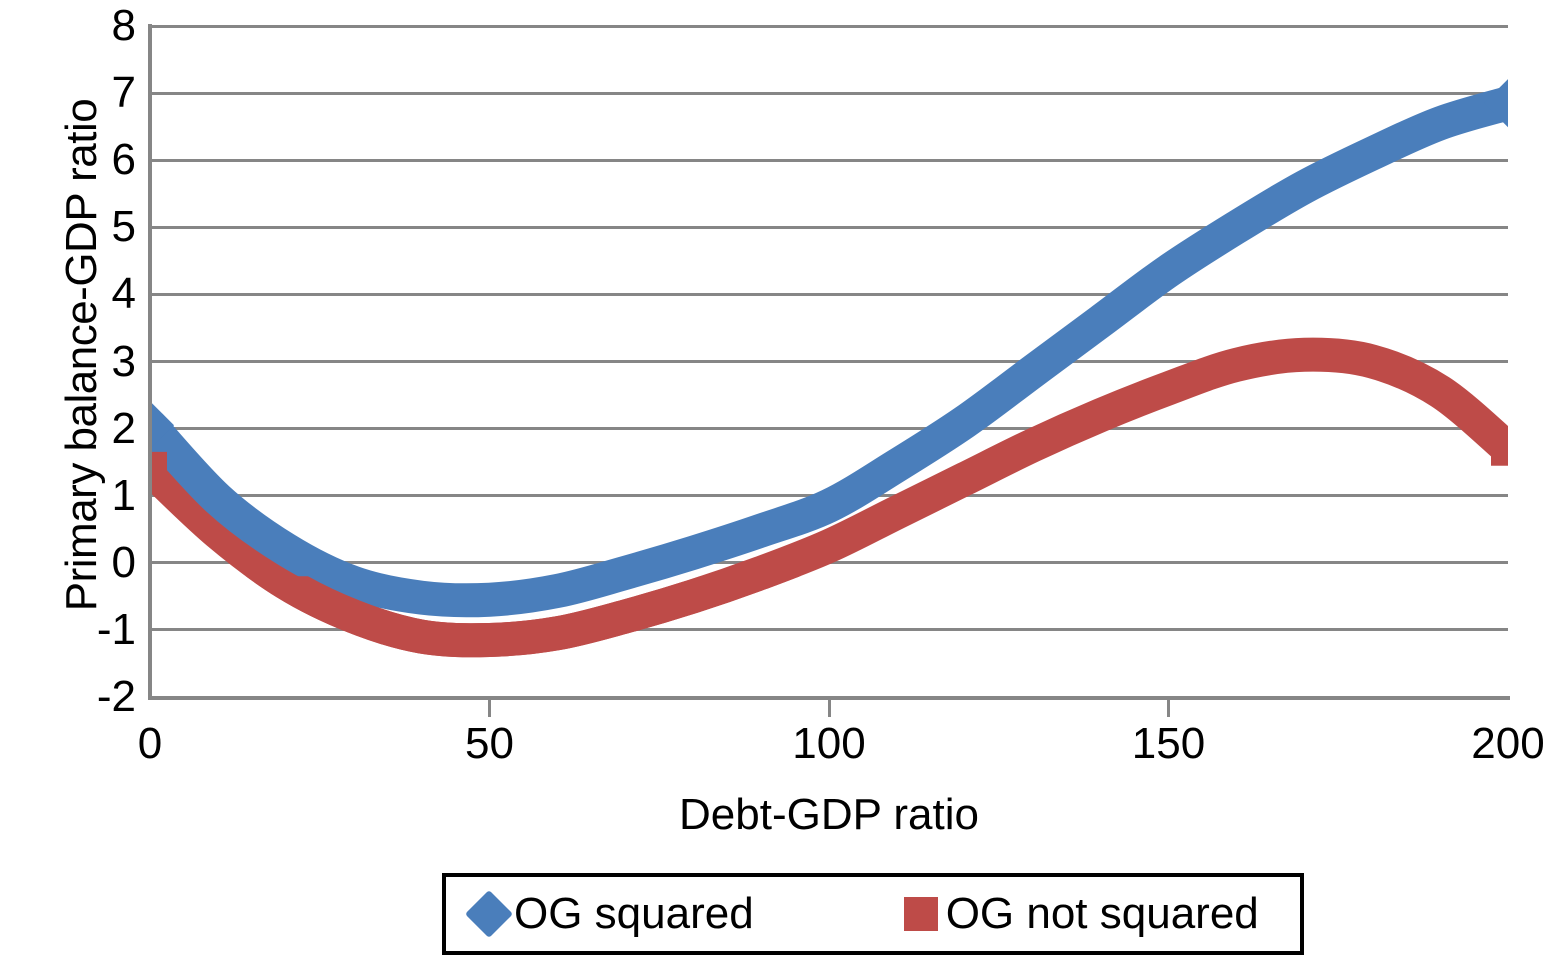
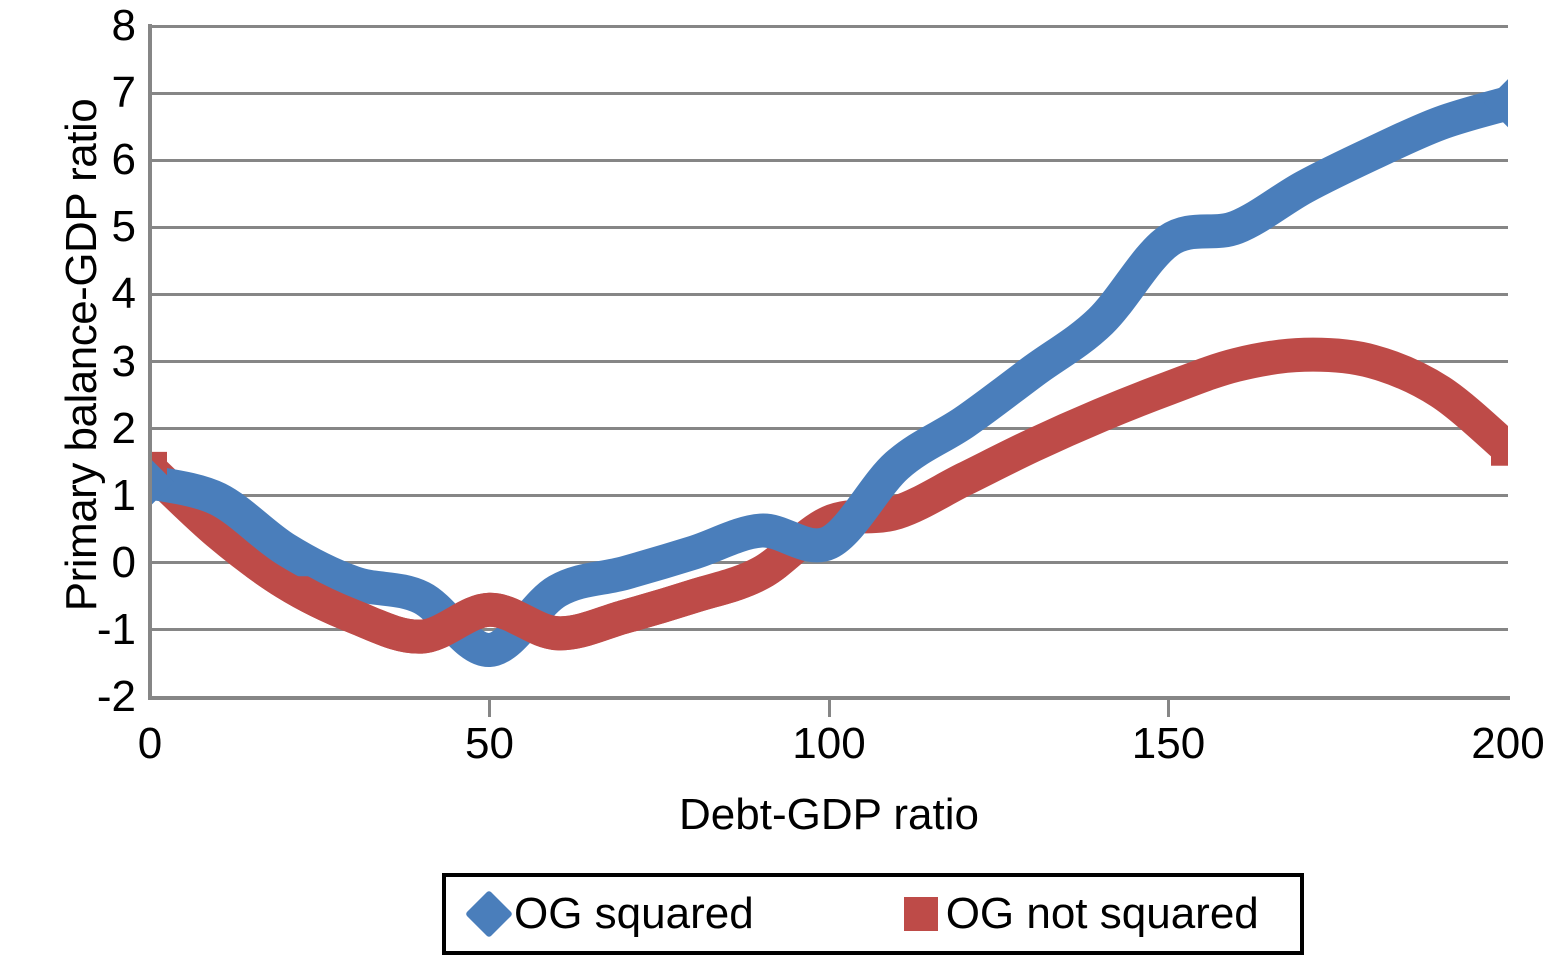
OG squared/0: 2.0 -> 1.2
OG squared/50: -0.6 -> -1.3
OG not squared/50: -1.1 -> -0.7
OG squared/100: 0.8 -> 0.3
OG not squared/100: 0.2 -> 0.6
OG squared/150: 4.3 -> 4.8
